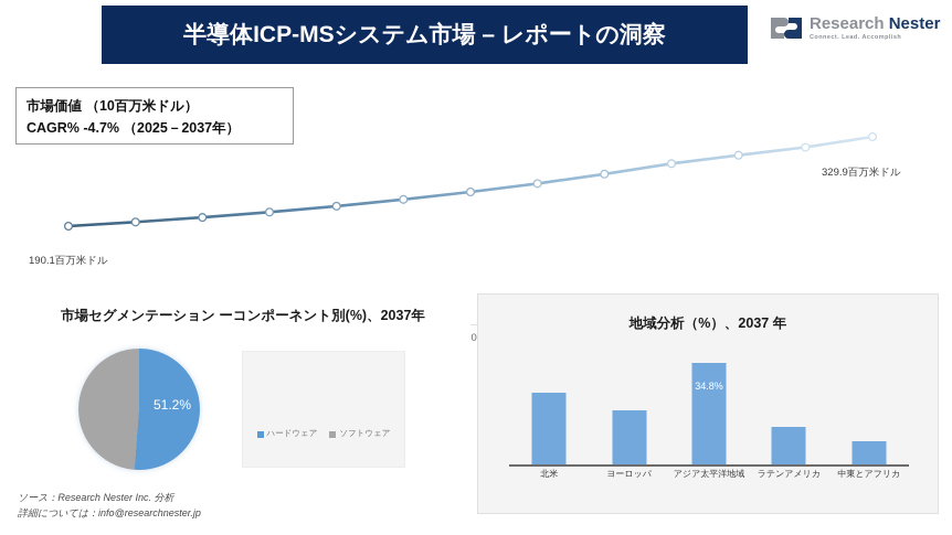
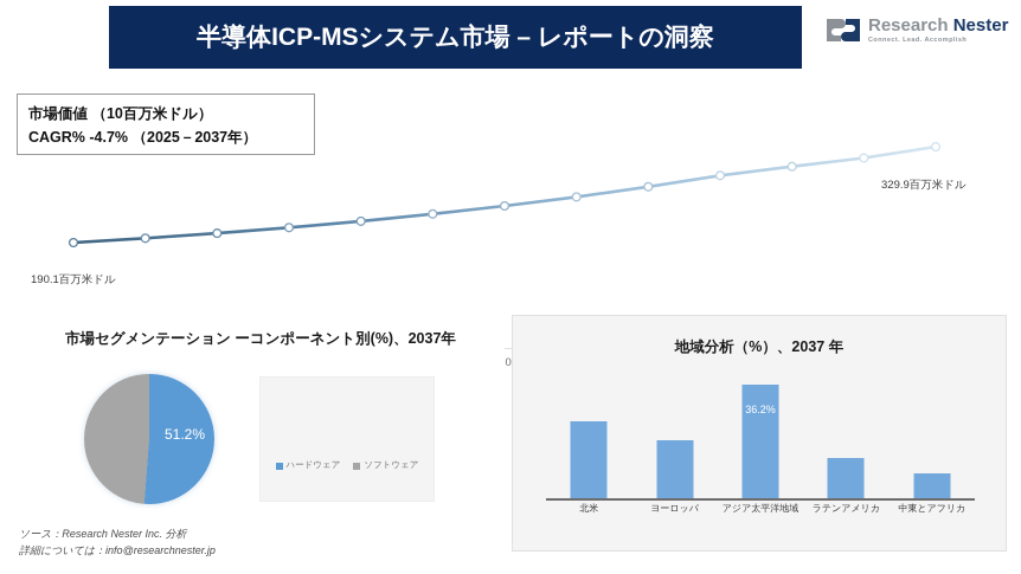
地域分析（%）、2037 年/アジア太平洋地域: 34.8% -> 36.2%
